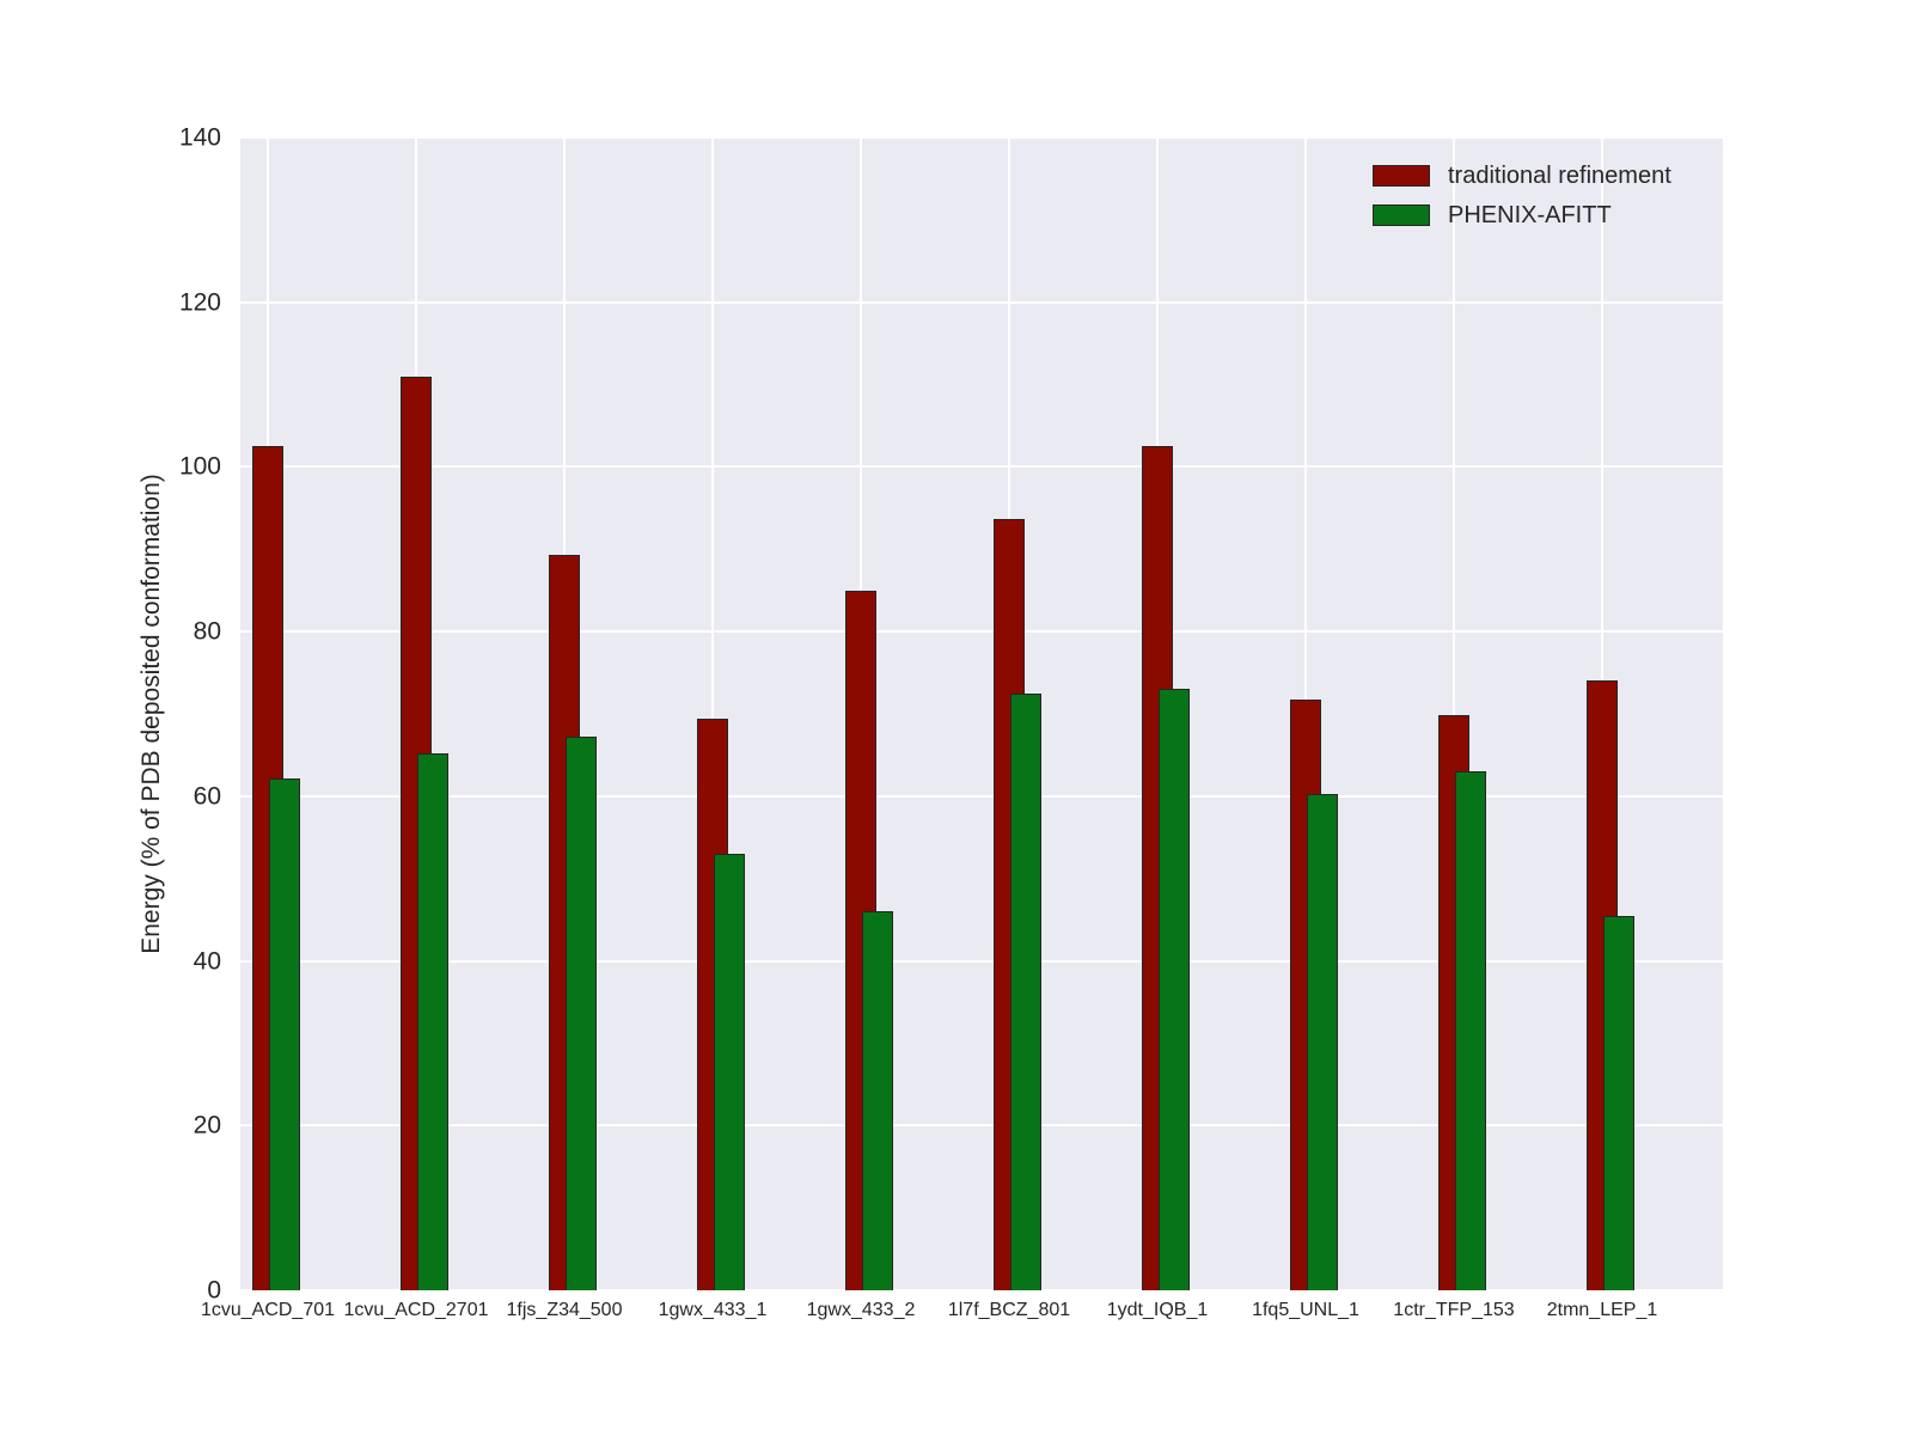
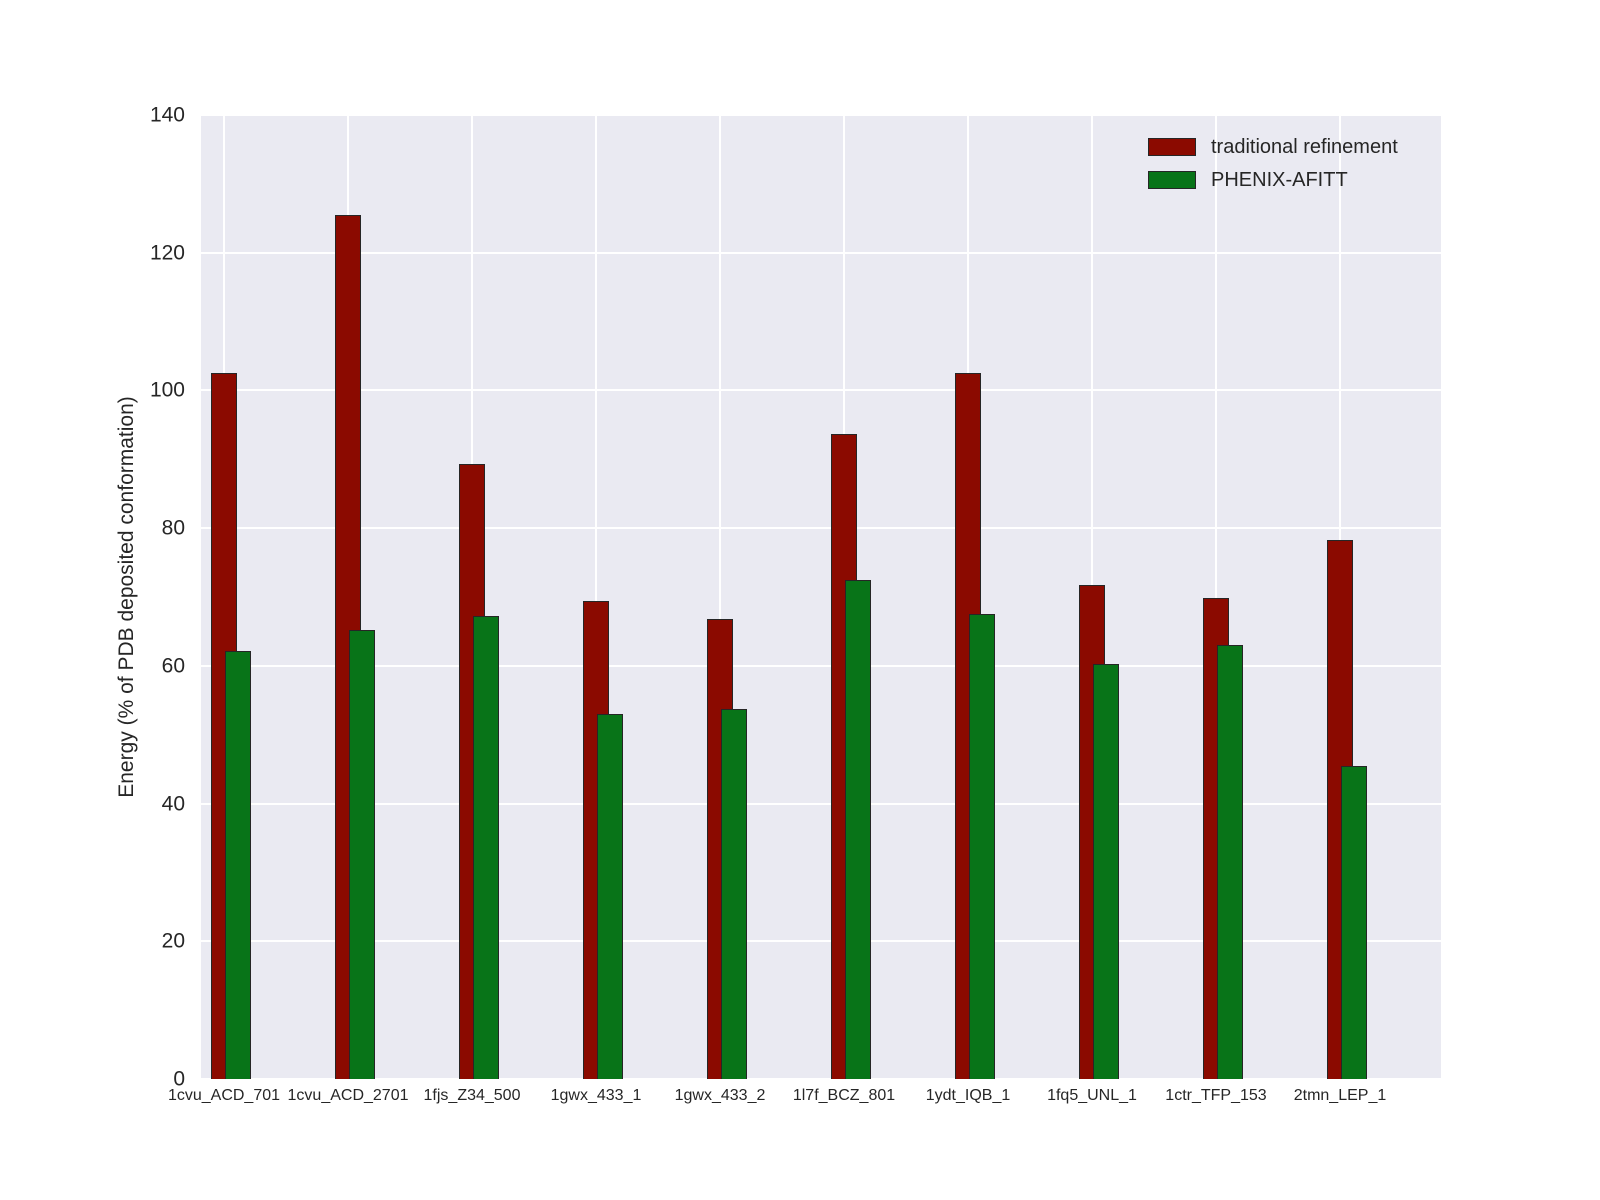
traditional refinement/1cvu_ACD_2701: 111 -> 126
traditional refinement/1gwx_433_2: 85 -> 67
PHENIX-AFITT/1gwx_433_2: 46 -> 54
PHENIX-AFITT/1ydt_IQB_1: 73 -> 68
traditional refinement/2tmn_LEP_1: 74 -> 78
